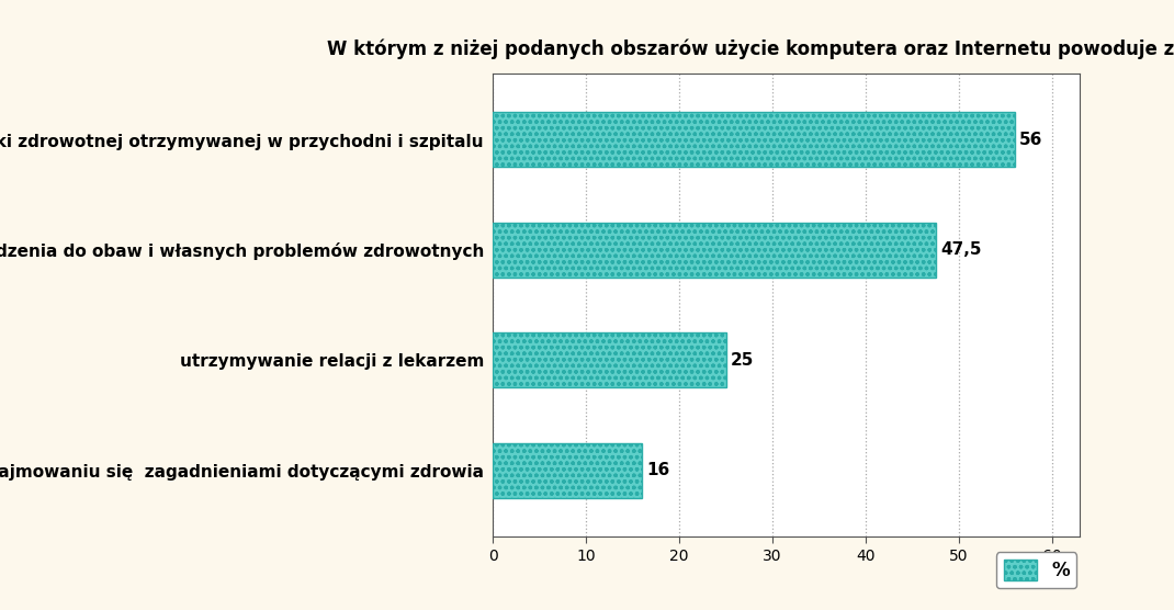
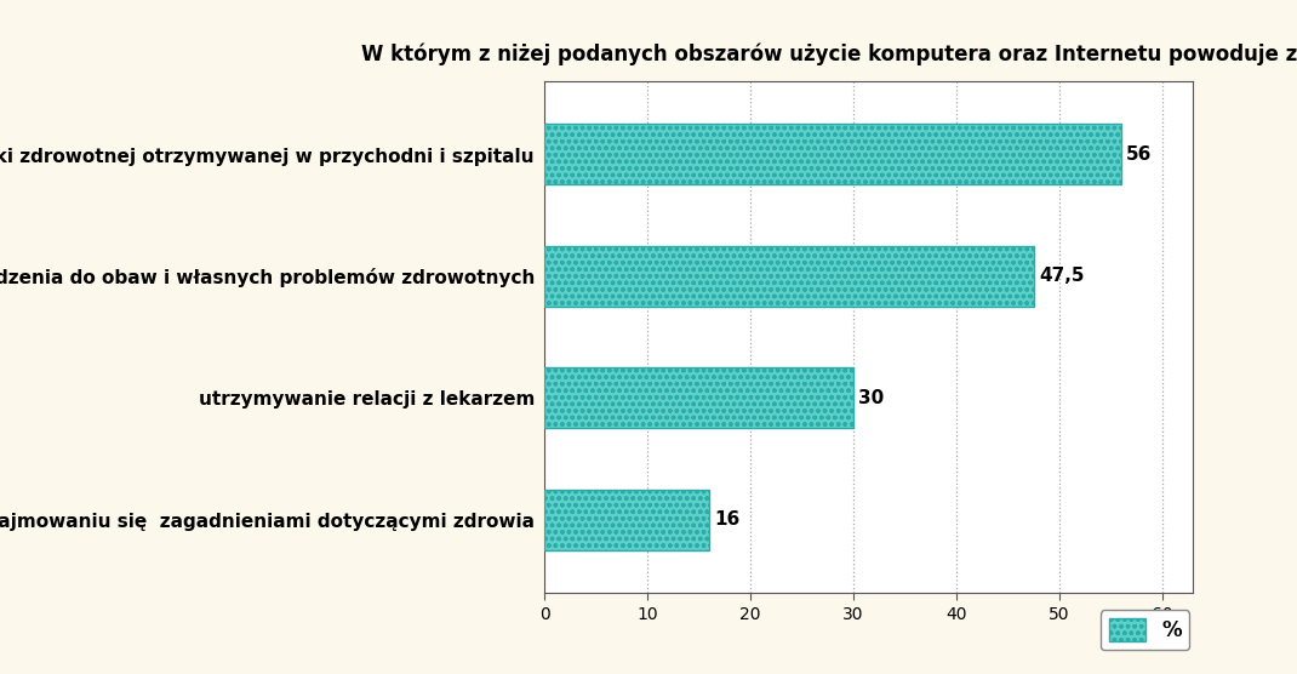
utrzymywanie relacji z lekarzem: 25 -> 30
